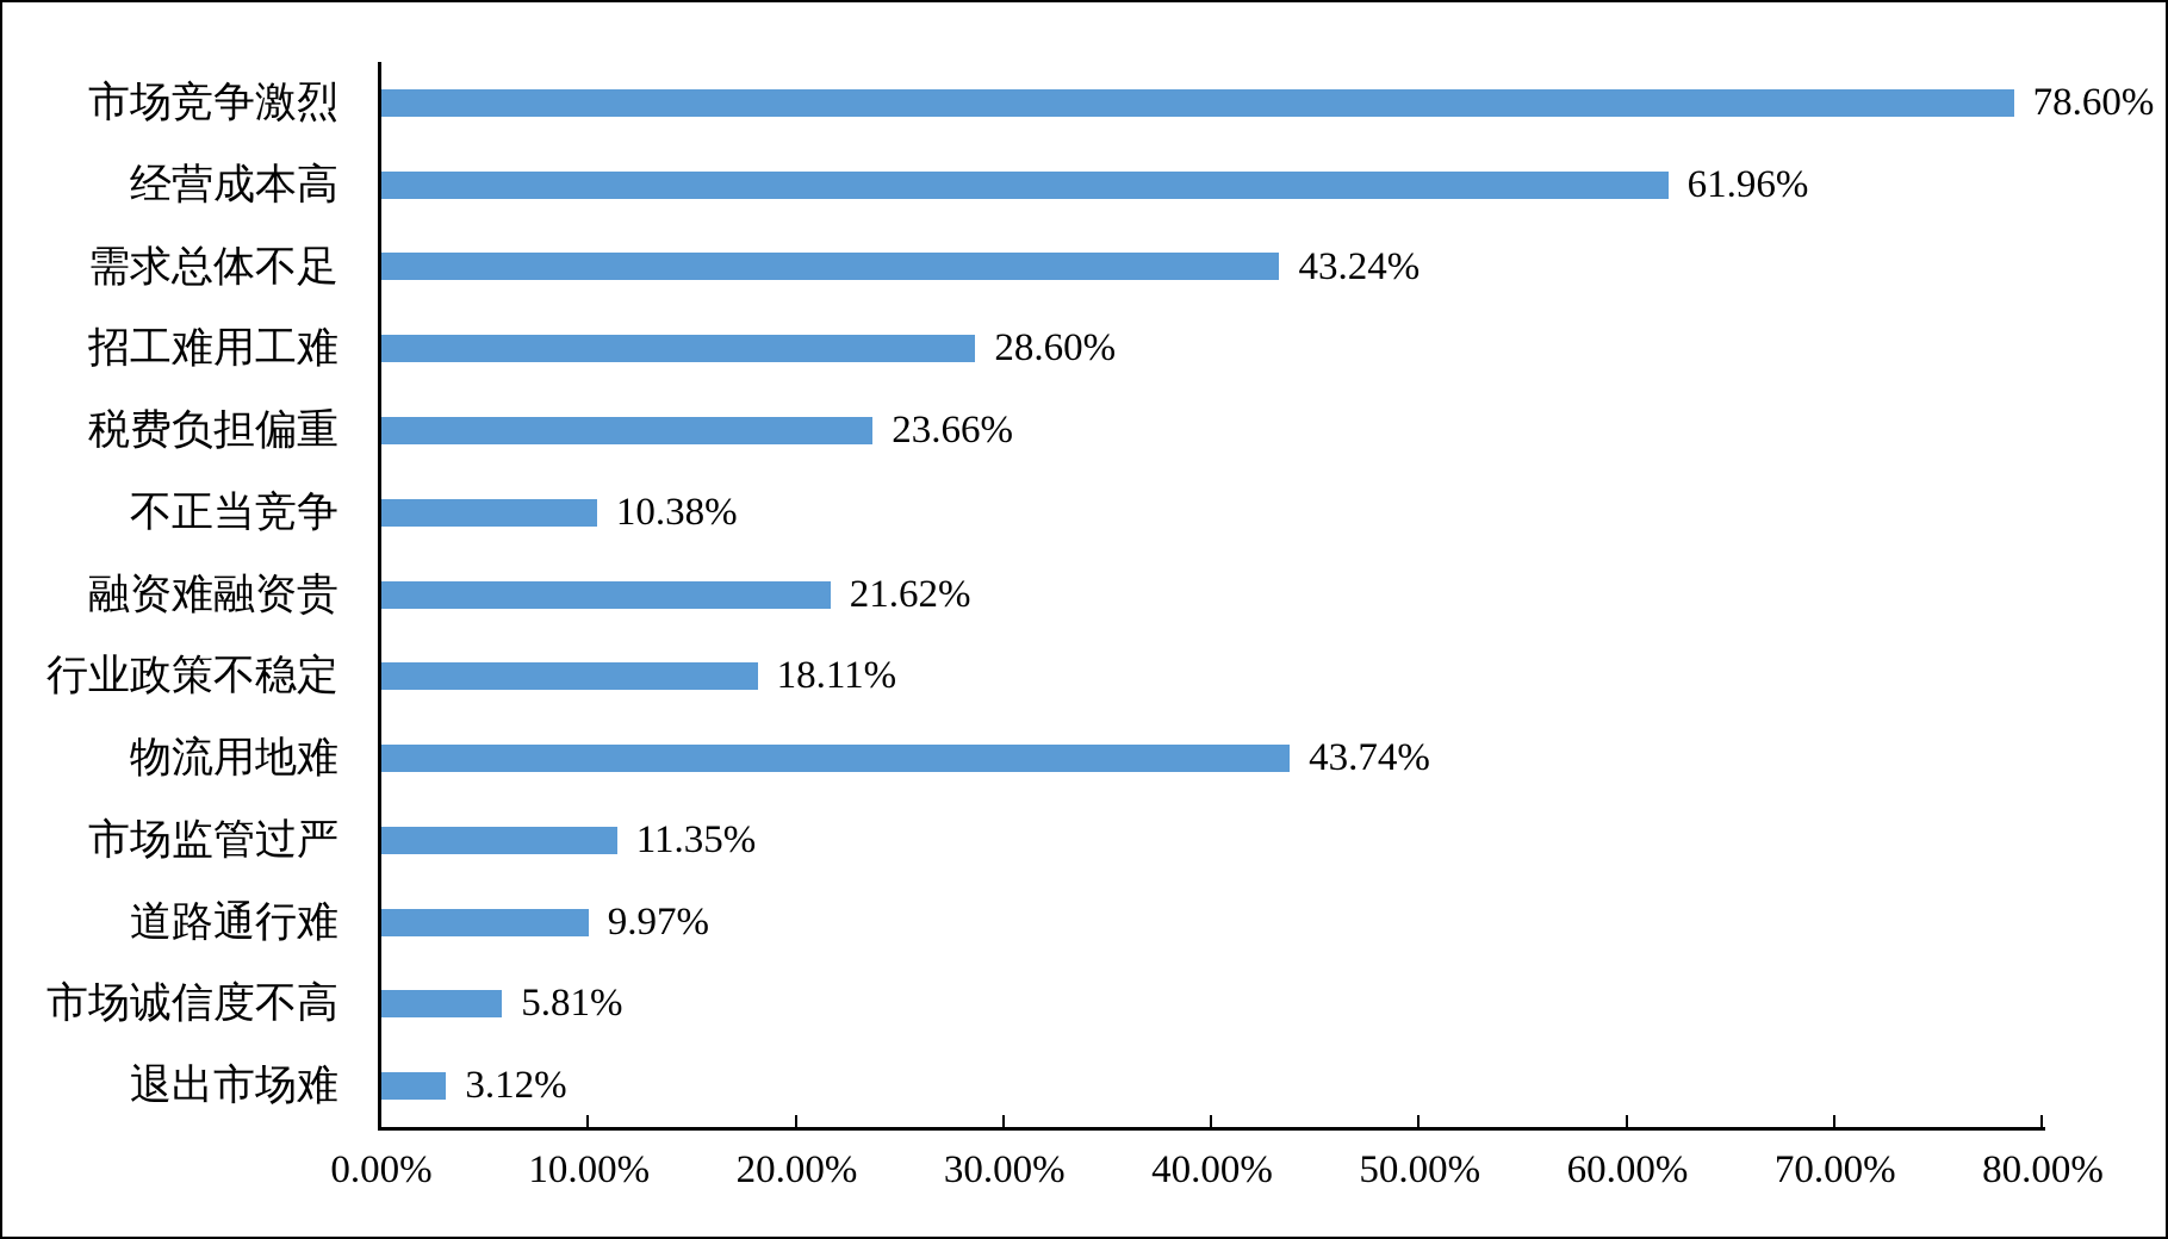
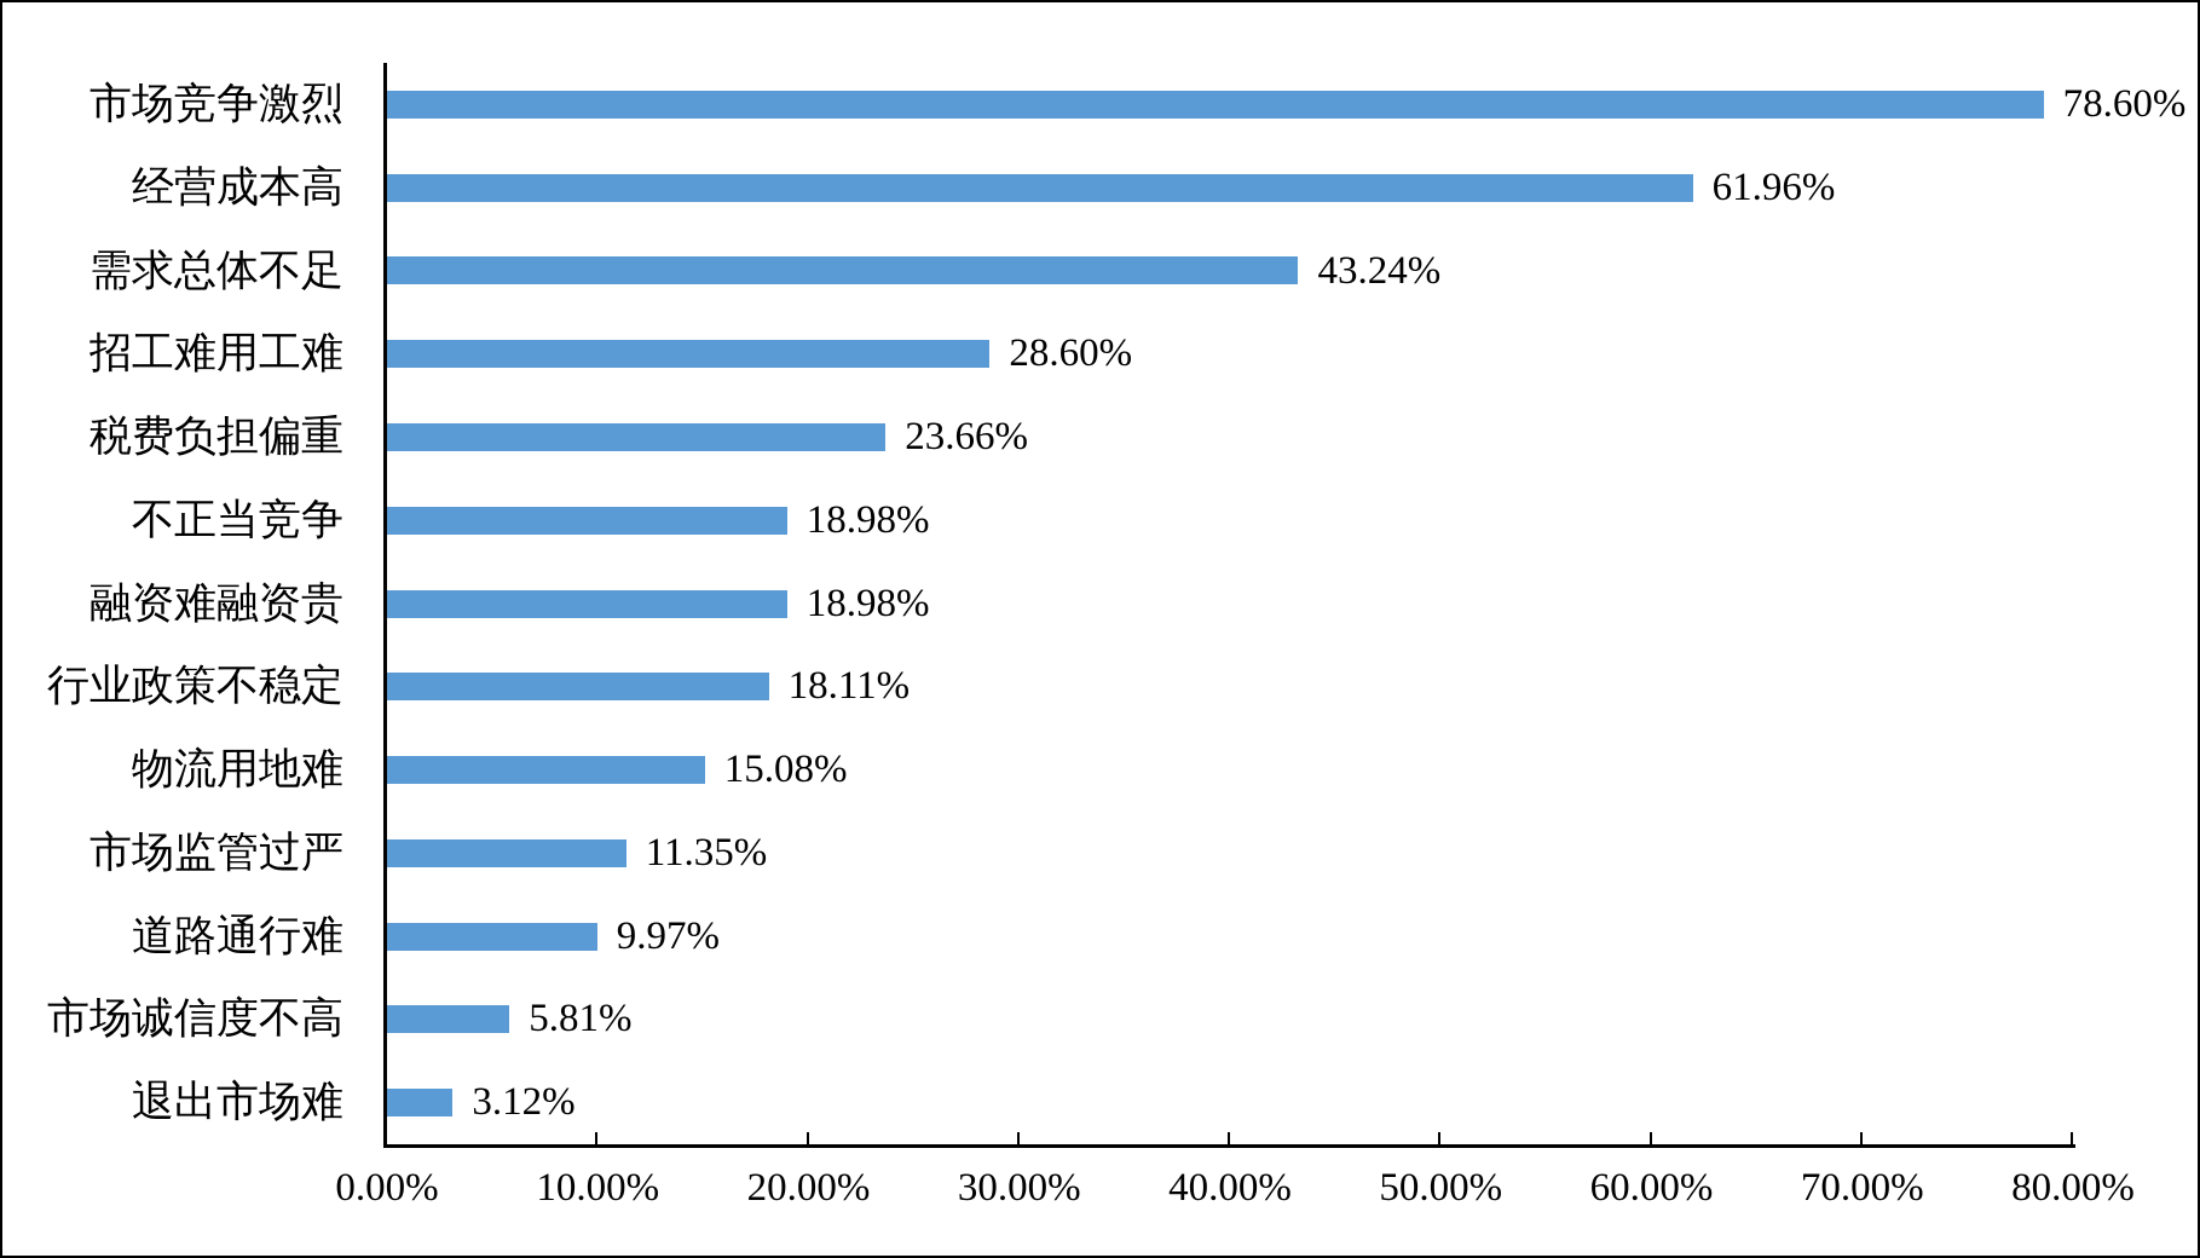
不正当竞争: 10.38% -> 18.98%
融资难融资贵: 21.62% -> 18.98%
物流用地难: 43.74% -> 15.08%
